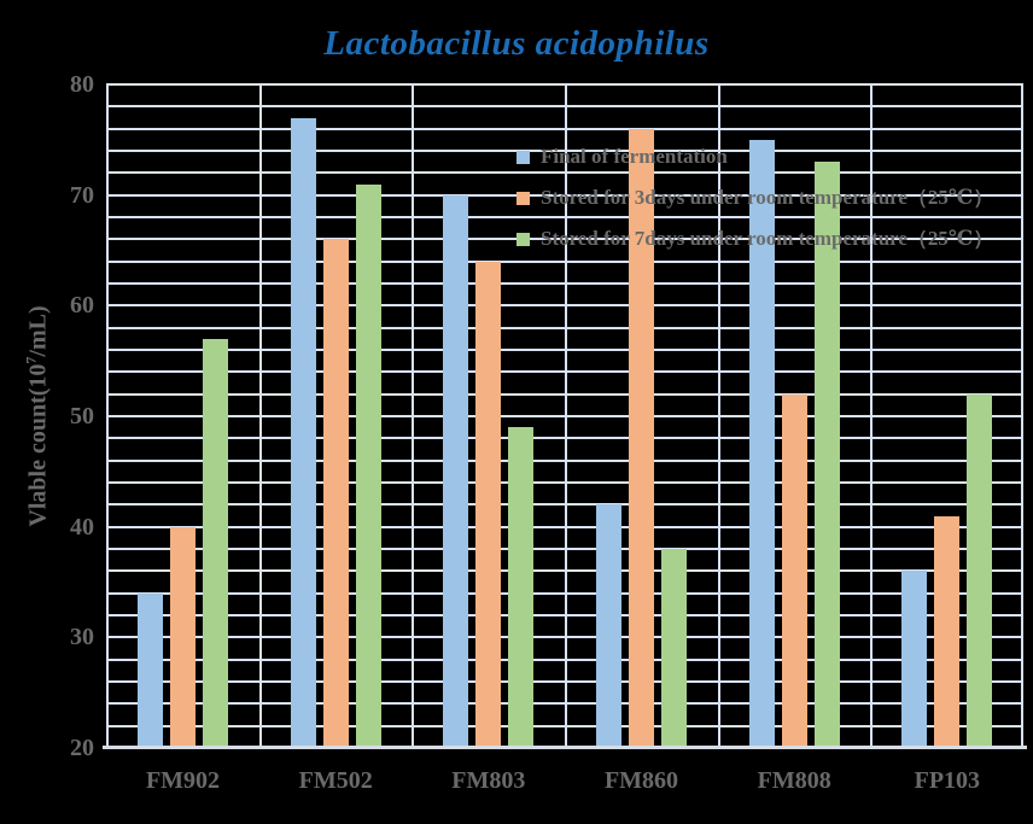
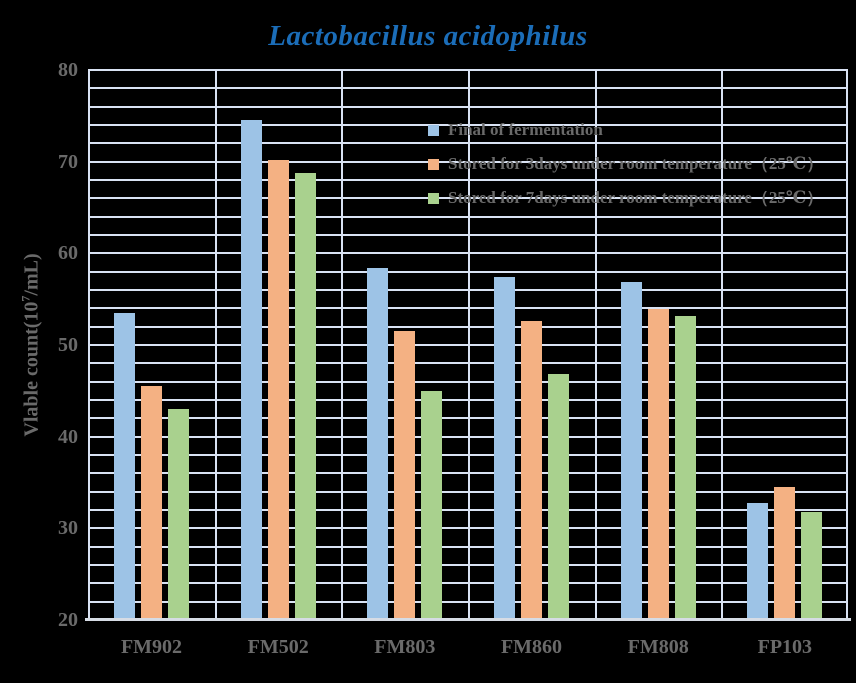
Final of fermentation/FM902: 34 -> 54
Stored for 3days under room temperature（25℃）/FM902: 40 -> 46
Stored for 7days under room temperature（25℃）/FM902: 57 -> 43
Final of fermentation/FM502: 77 -> 75
Stored for 3days under room temperature（25℃）/FM502: 66 -> 70
Stored for 7days under room temperature（25℃）/FM502: 71 -> 69
Final of fermentation/FM803: 70 -> 58
Stored for 3days under room temperature（25℃）/FM803: 64 -> 52
Stored for 7days under room temperature（25℃）/FM803: 49 -> 45
Final of fermentation/FM860: 42 -> 57
Stored for 3days under room temperature（25℃）/FM860: 76 -> 53
Stored for 7days under room temperature（25℃）/FM860: 38 -> 47
Final of fermentation/FM808: 75 -> 57
Stored for 3days under room temperature（25℃）/FM808: 52 -> 54
Stored for 7days under room temperature（25℃）/FM808: 73 -> 53
Final of fermentation/FP103: 36 -> 33
Stored for 3days under room temperature（25℃）/FP103: 41 -> 34
Stored for 7days under room temperature（25℃）/FP103: 52 -> 32
